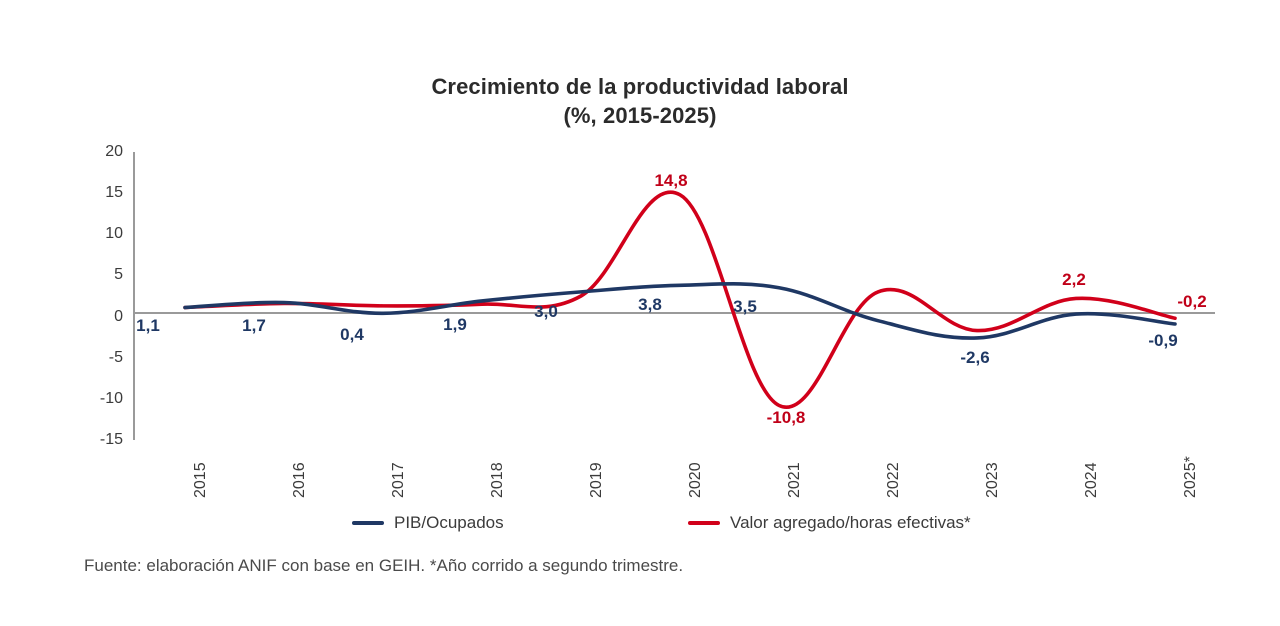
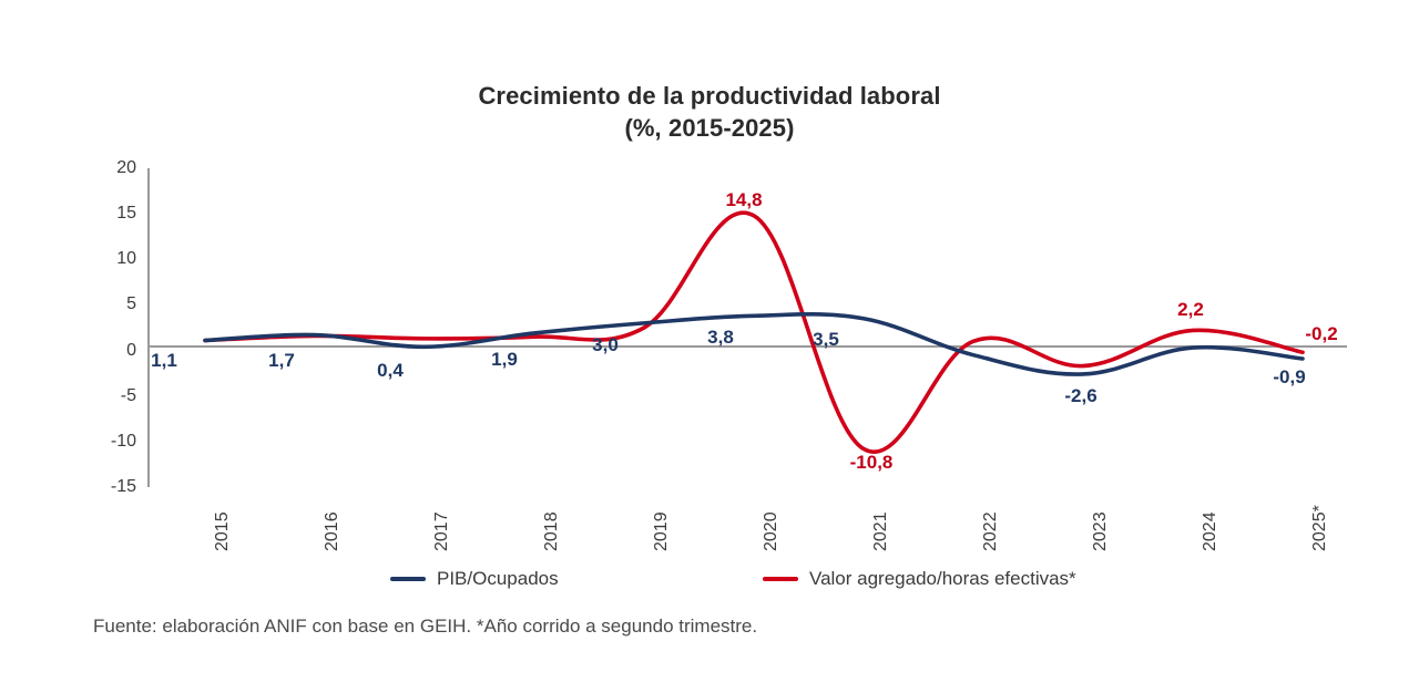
Valor agregado/horas efectivas*/2022: 3 -> 1
